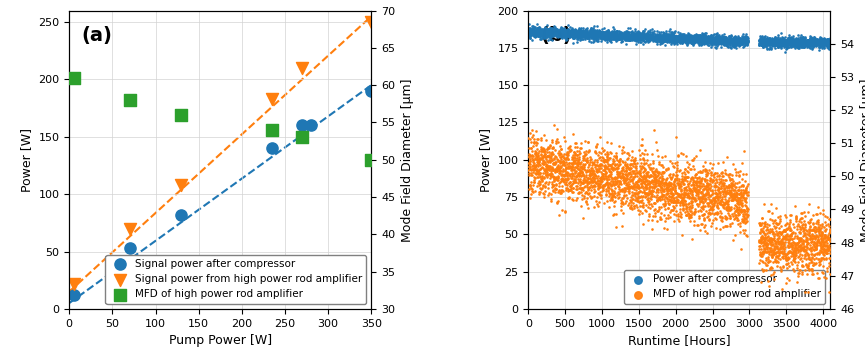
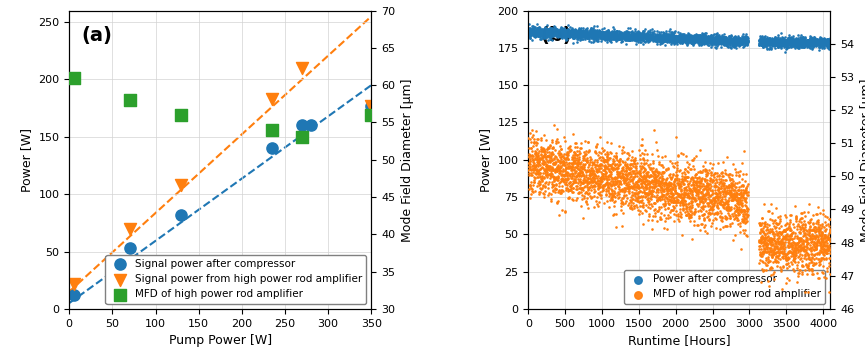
Signal power after compressor/350: 190 -> 177
Signal power from high power rod amplifier/350: 250 -> 177
MFD of high power rod amplifier/350: 50 -> 56
